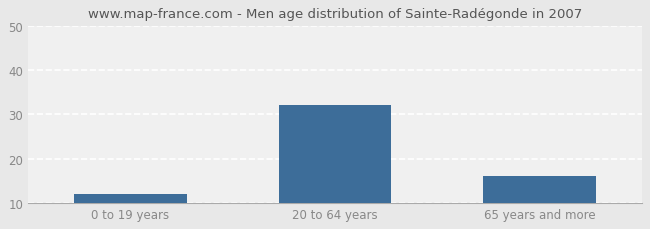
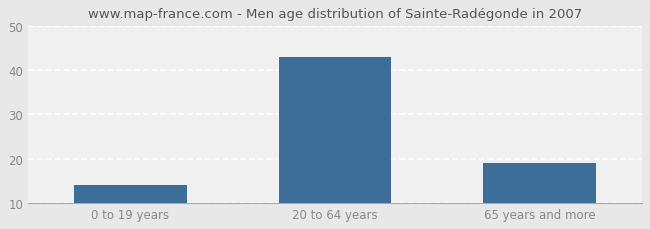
0 to 19 years: 12 -> 14
20 to 64 years: 32 -> 43
65 years and more: 16 -> 19
